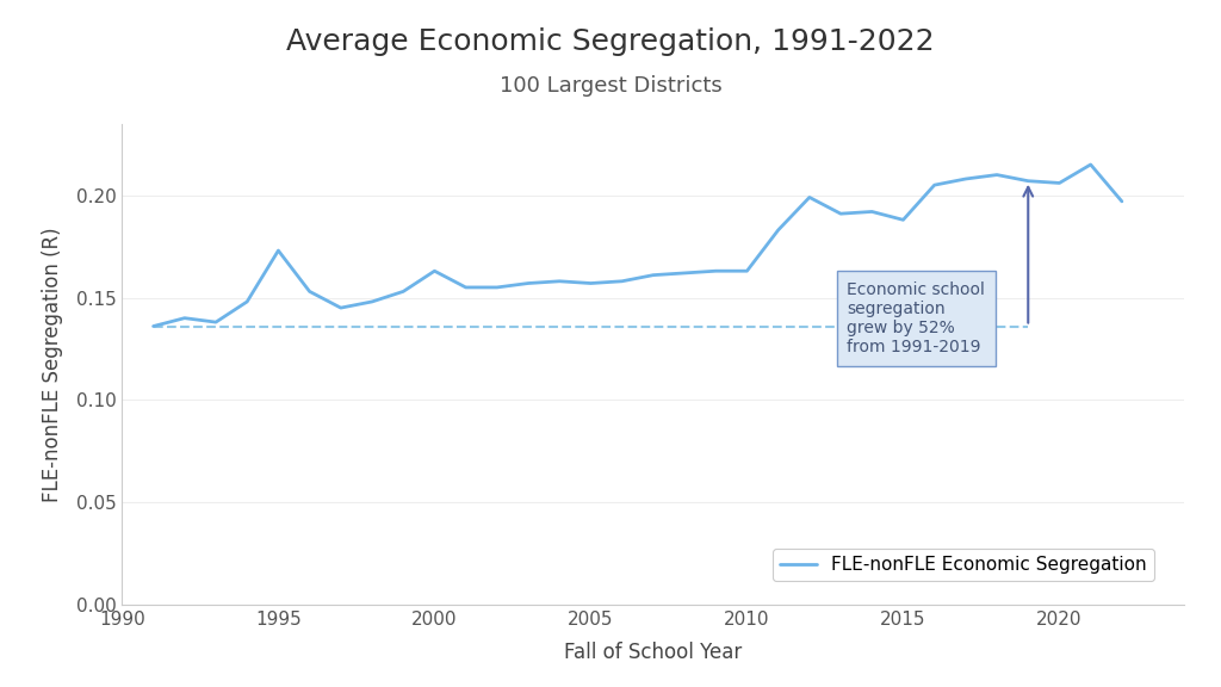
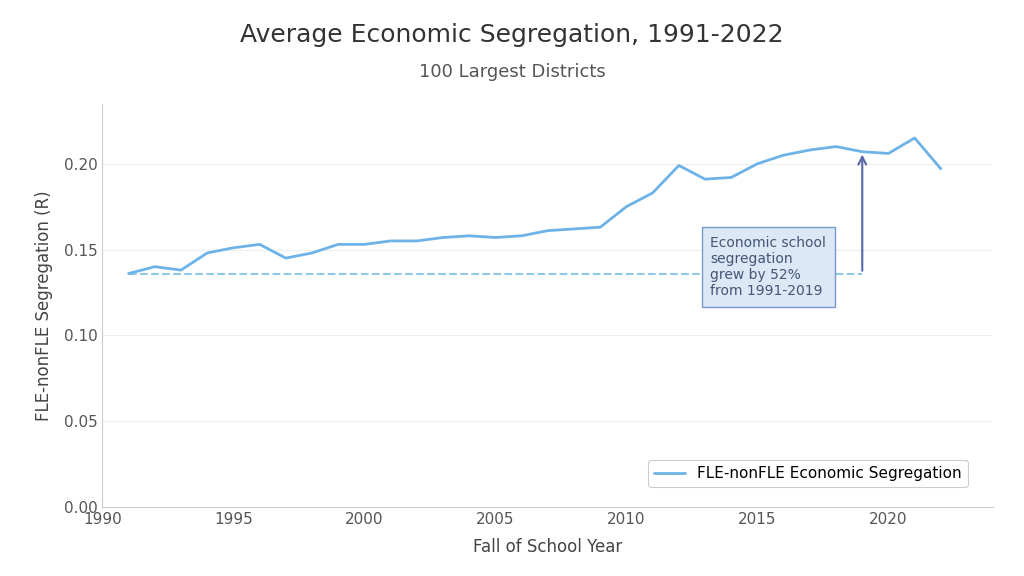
1995: 0.173 -> 0.151
2000: 0.163 -> 0.153
2010: 0.163 -> 0.175
2015: 0.188 -> 0.200
